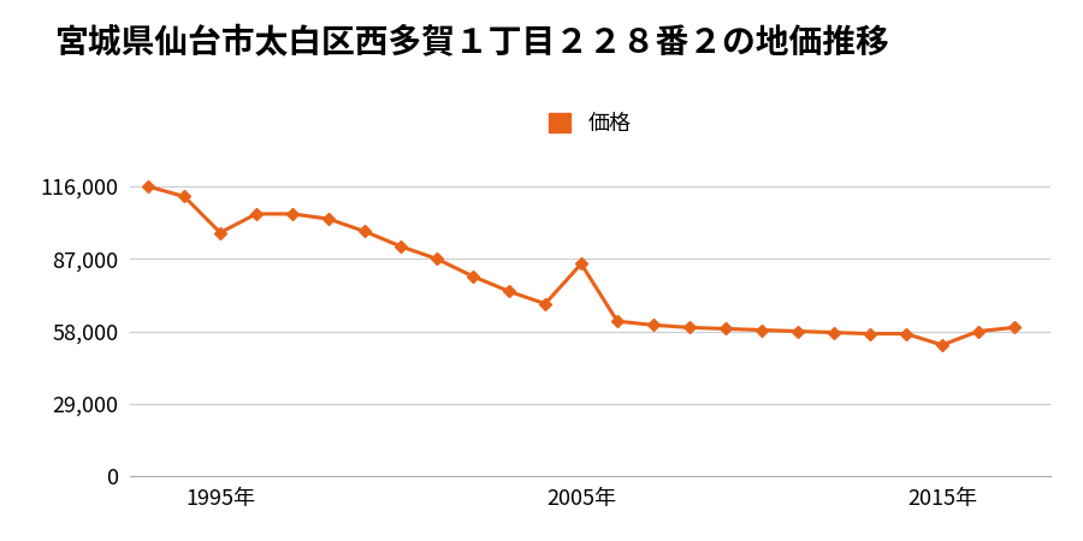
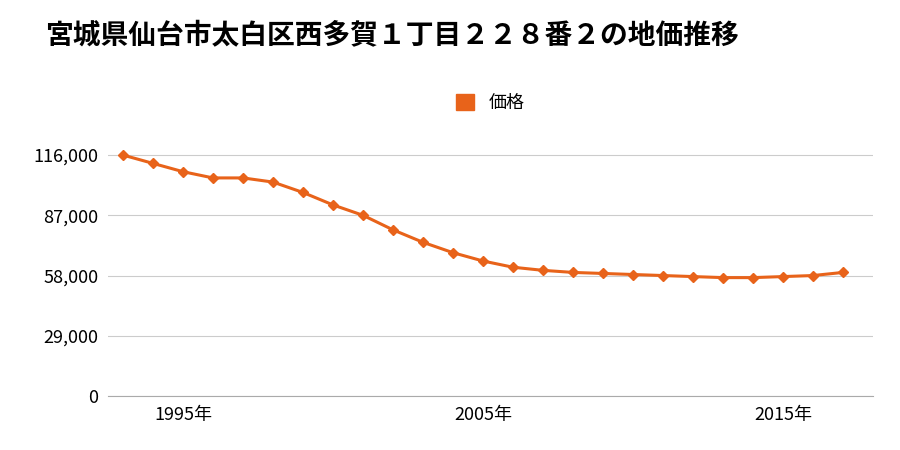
1995年: 97,500 -> 108,000
2005年: 85,000 -> 65,000
2015年: 52,500 -> 57,500
